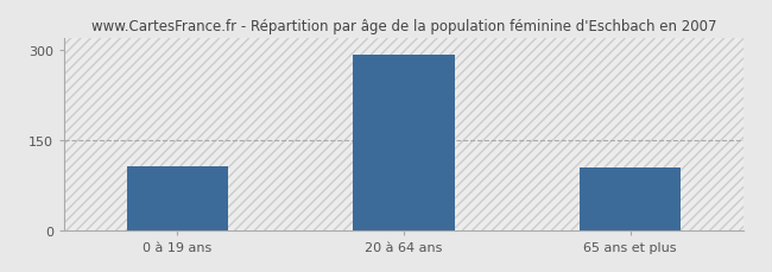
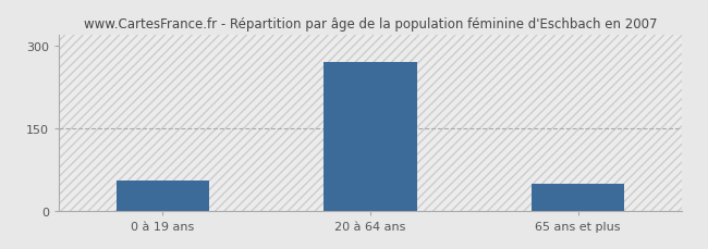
0 à 19 ans: 107 -> 56
20 à 64 ans: 291 -> 270
65 ans et plus: 105 -> 50
